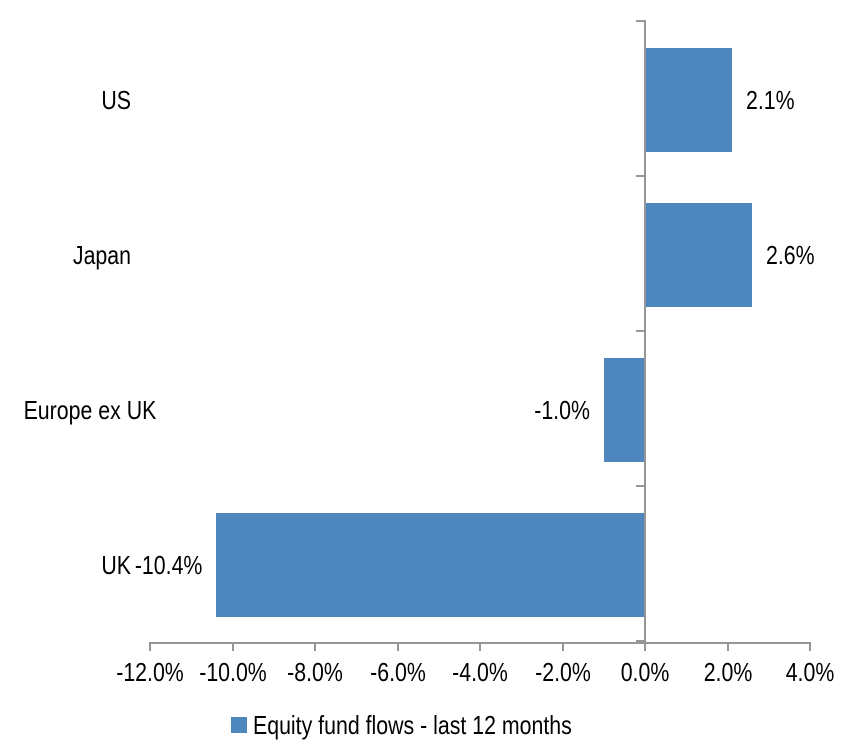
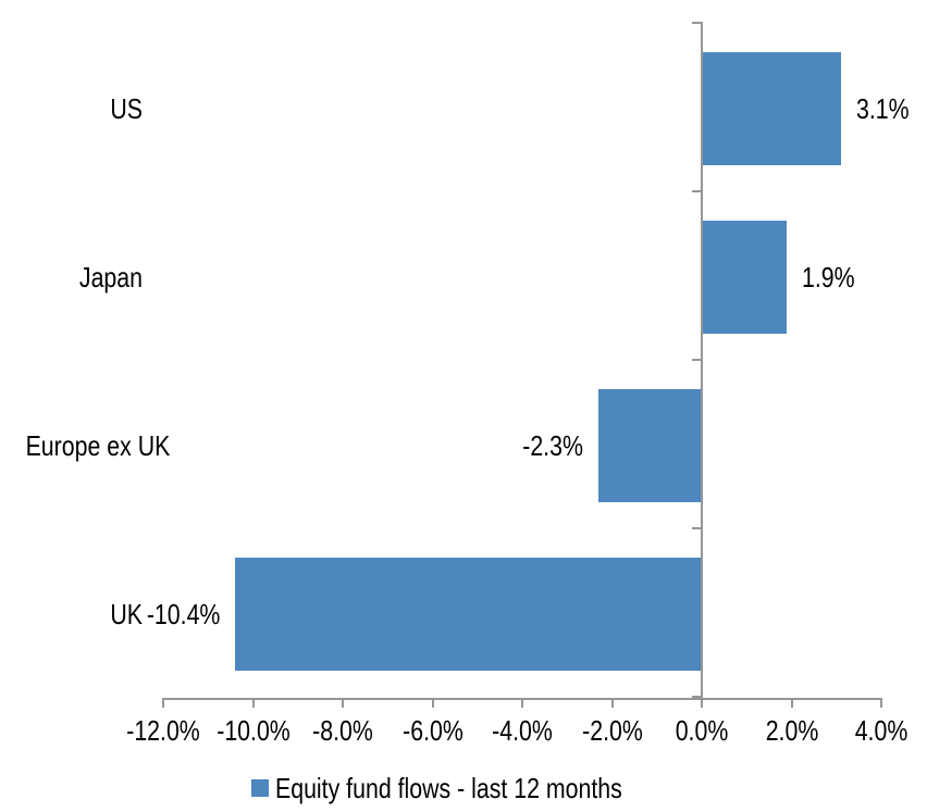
US: 2.1% -> 3.1%
Japan: 2.6% -> 1.9%
Europe ex UK: -1.0% -> -2.3%
